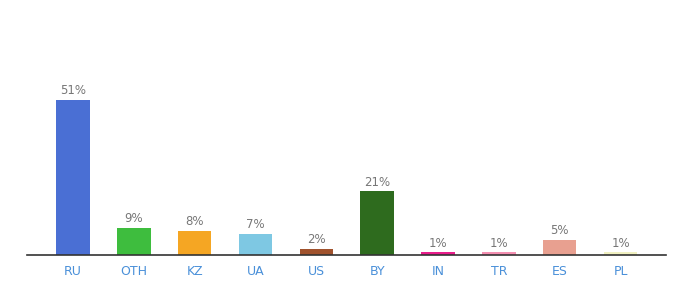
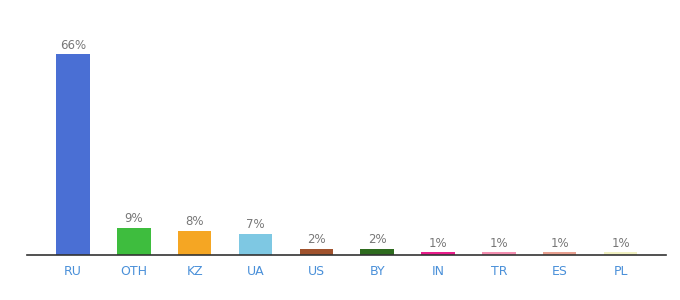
RU: 51% -> 66%
BY: 21% -> 2%
ES: 5% -> 1%
